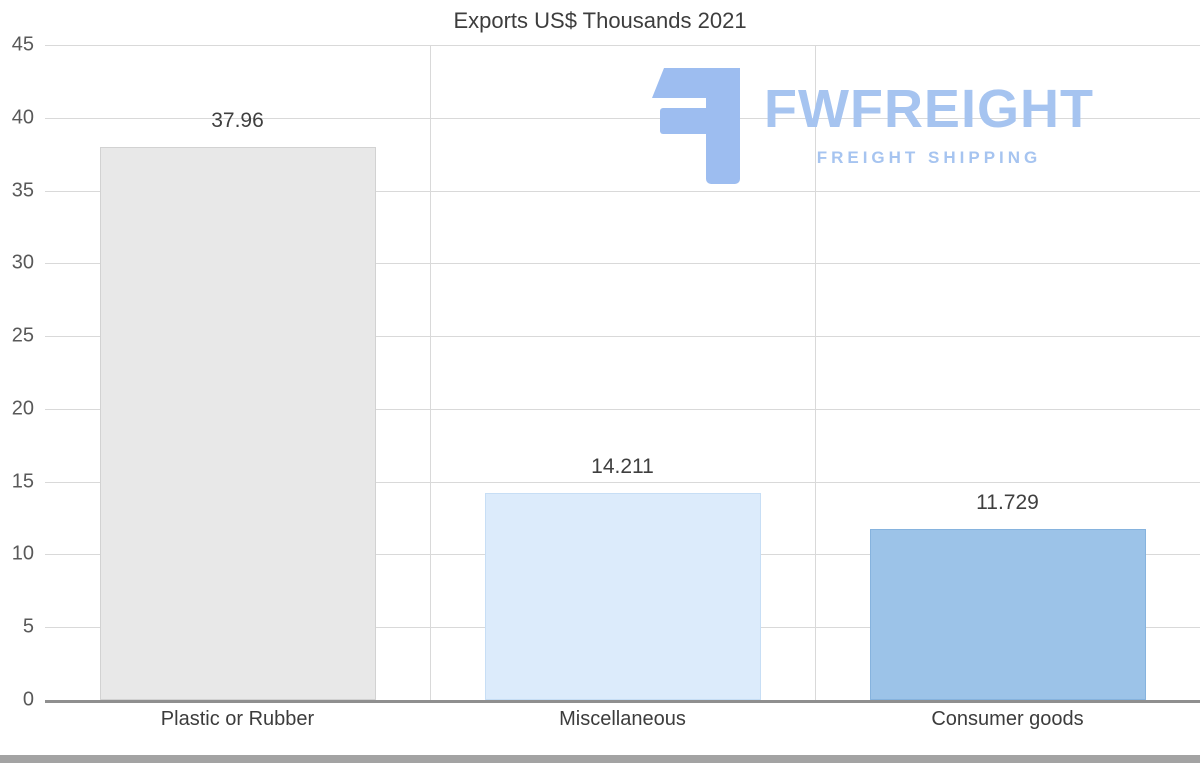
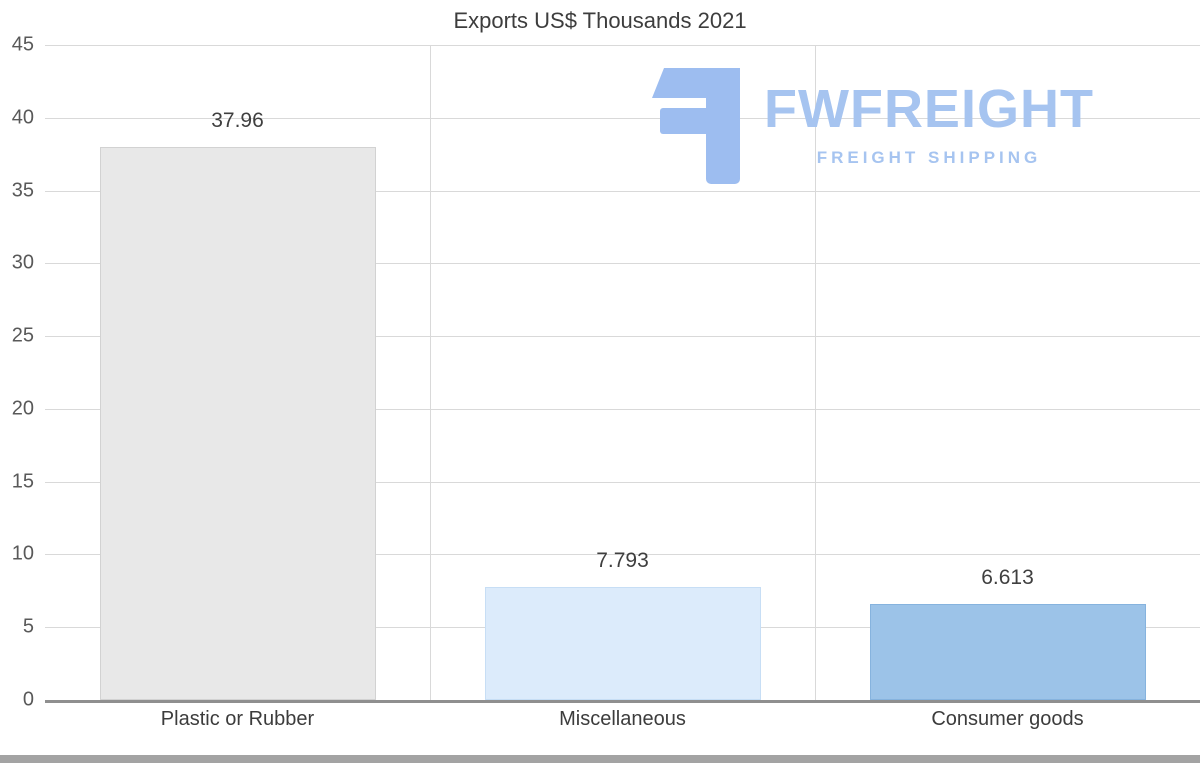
Miscellaneous: 14.211 -> 7.793
Consumer goods: 11.729 -> 6.613
